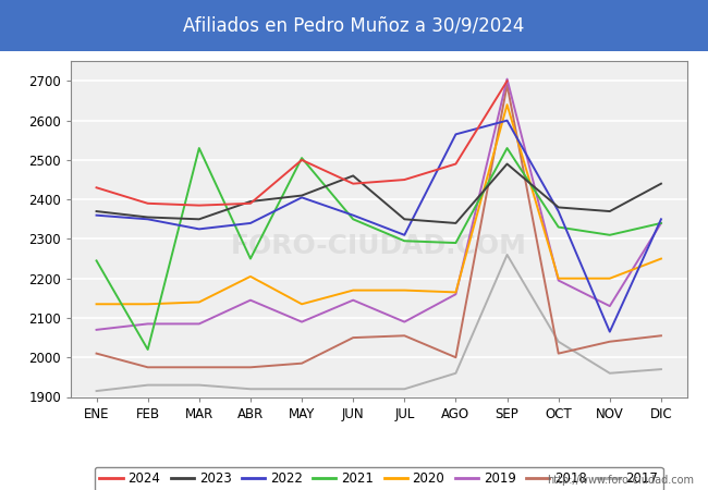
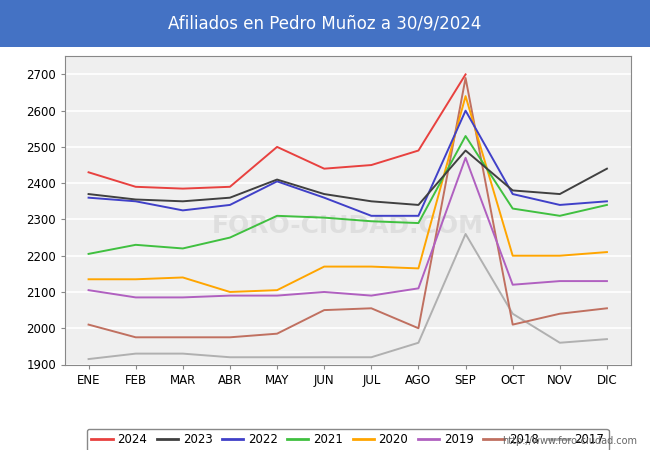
2021/ENE: 2245 -> 2205
2019/ENE: 2070 -> 2105
2021/FEB: 2020 -> 2230
2021/MAR: 2530 -> 2220
2023/ABR: 2395 -> 2360
2020/ABR: 2205 -> 2100
2019/ABR: 2145 -> 2090
2021/MAY: 2505 -> 2310
2020/MAY: 2135 -> 2105
2023/JUN: 2460 -> 2370
2021/JUN: 2350 -> 2305
2019/JUN: 2145 -> 2100
2022/AGO: 2565 -> 2310
2019/AGO: 2160 -> 2110
2019/SEP: 2705 -> 2470
2019/OCT: 2195 -> 2120
2022/NOV: 2065 -> 2340
2020/DIC: 2250 -> 2210
2019/DIC: 2340 -> 2130
